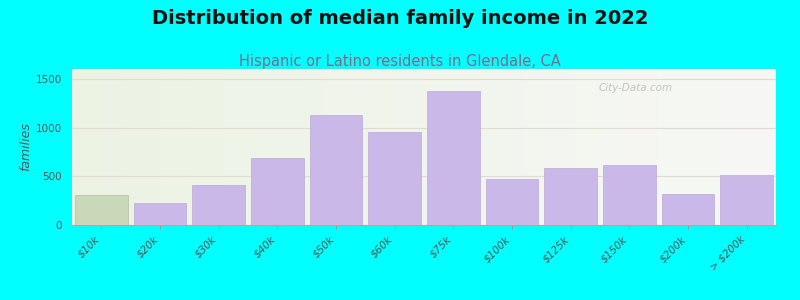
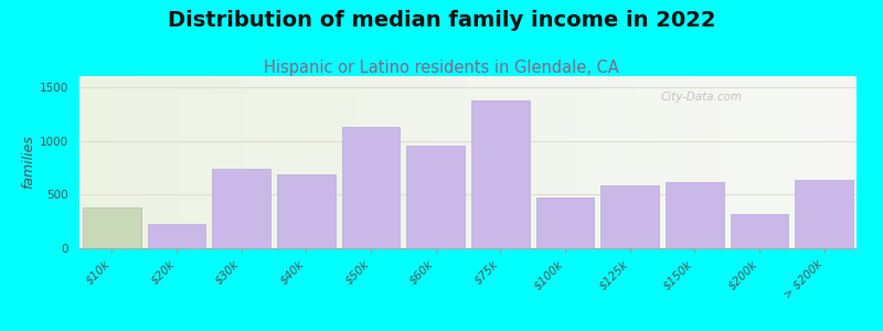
$10k: 310 -> 380
$30k: 410 -> 740
> $200k: 510 -> 640
